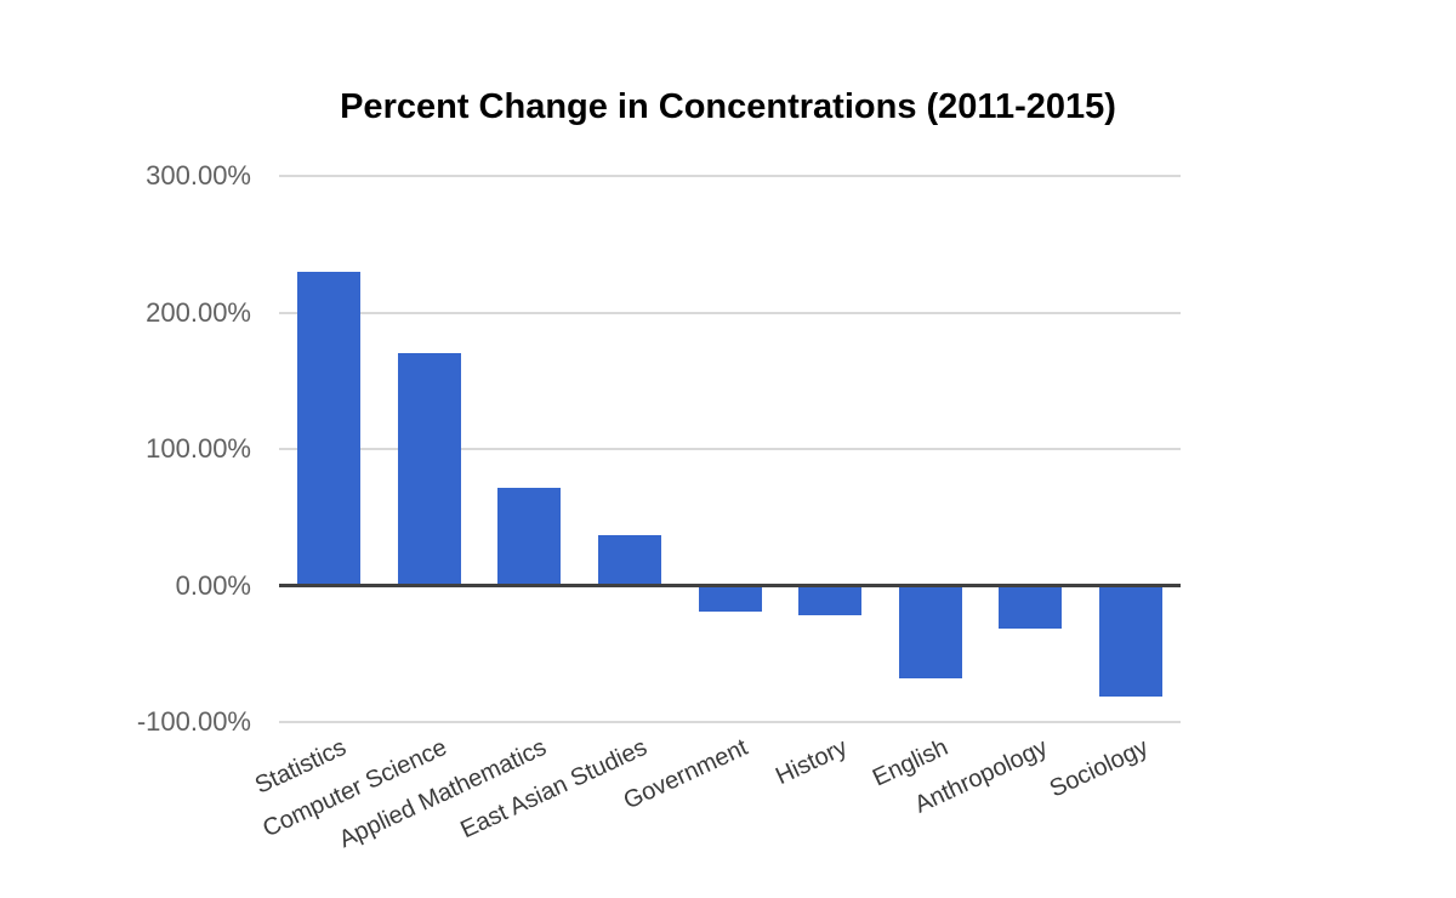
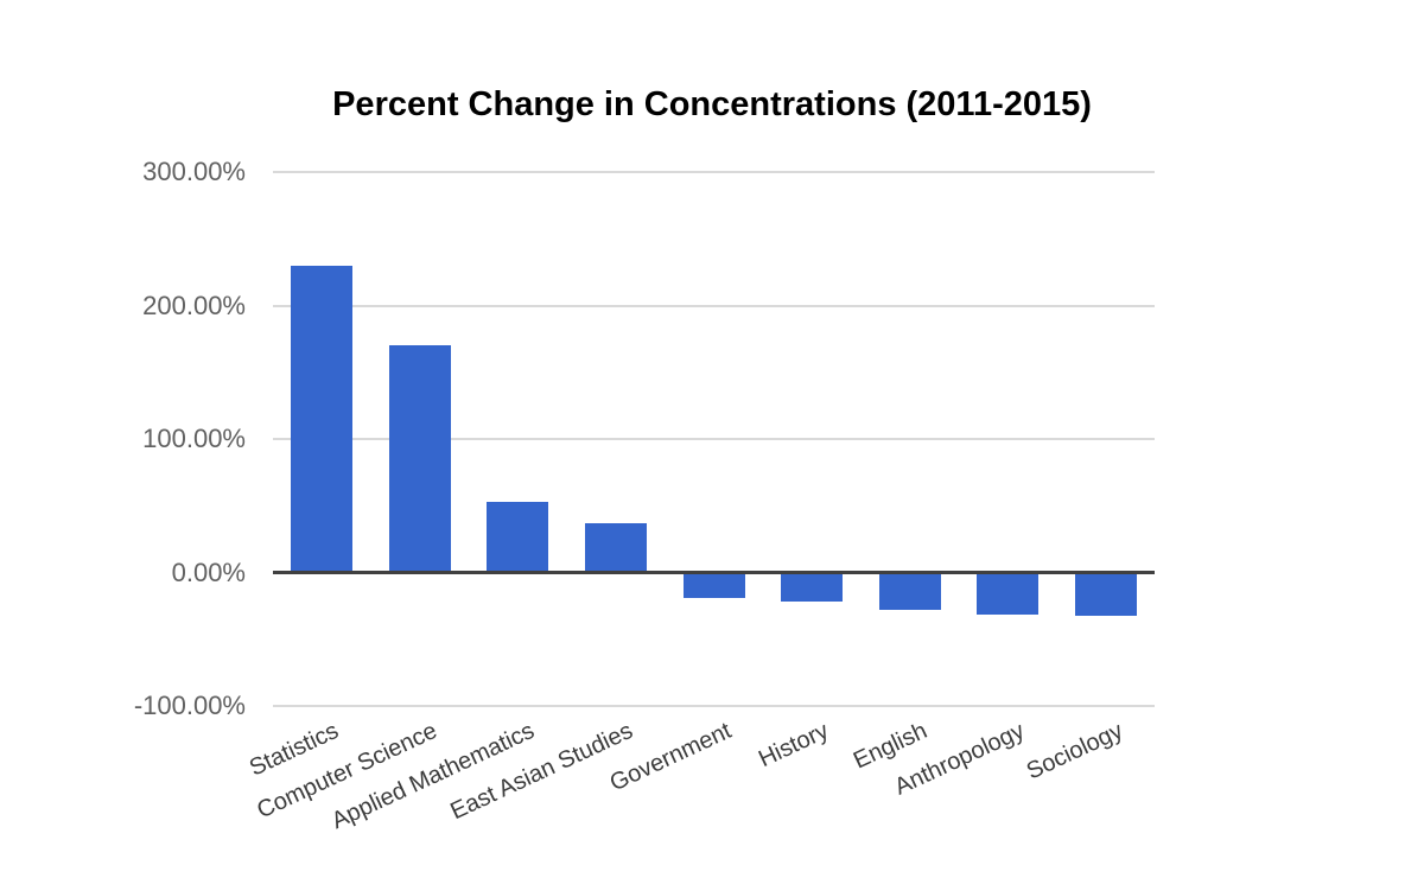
Applied Mathematics: 72% -> 53%
English: -67% -> -27%
Sociology: -80% -> -31%
